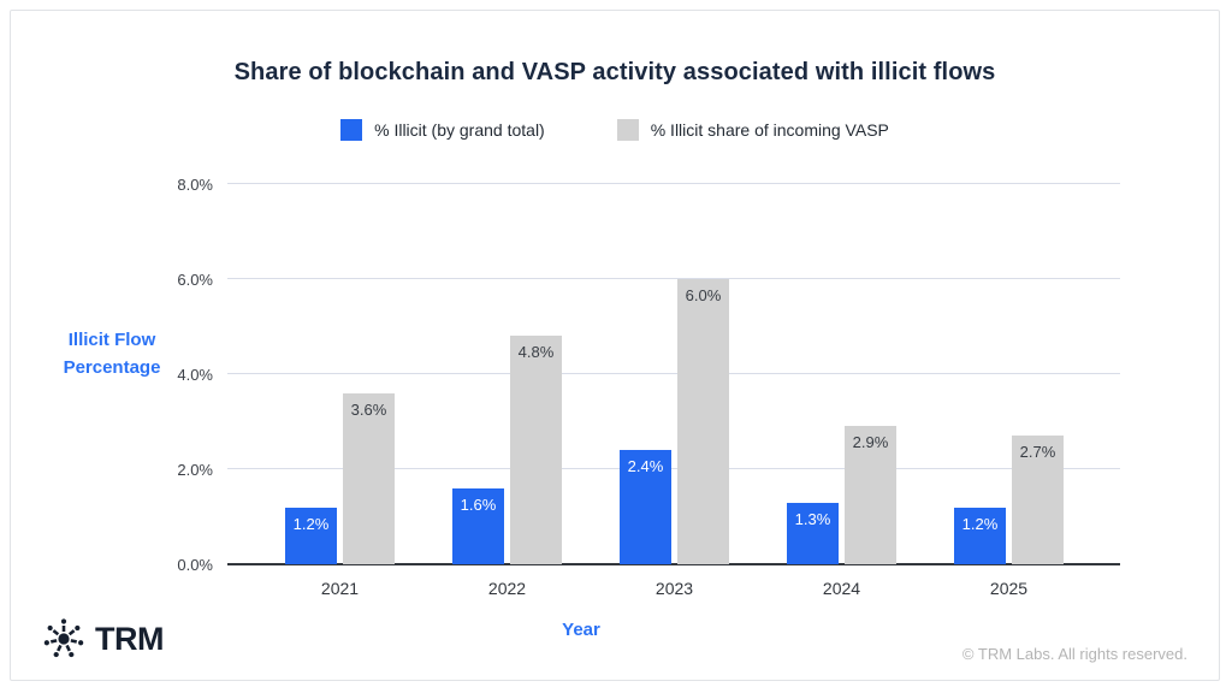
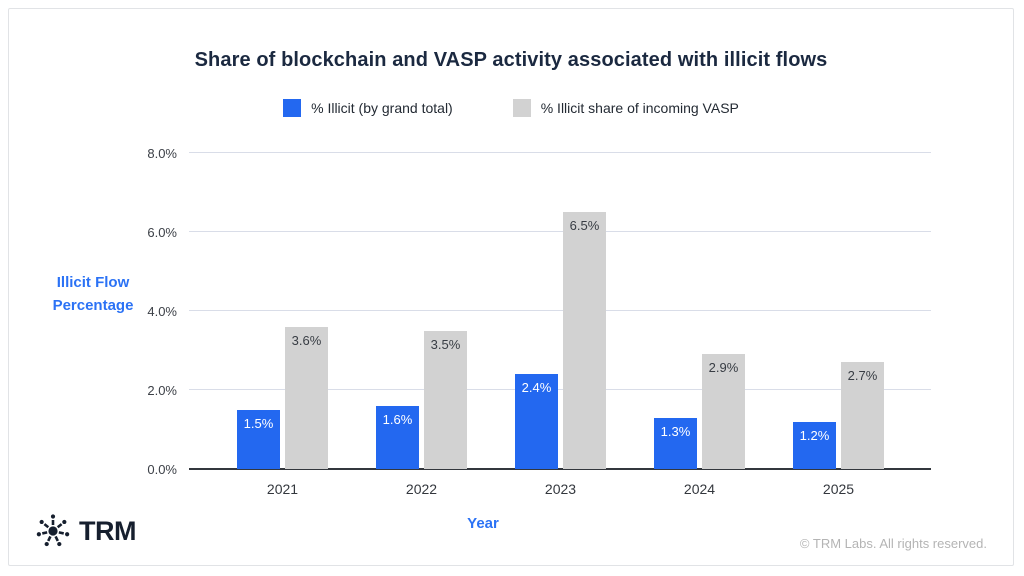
% Illicit (by grand total)/2021: 1.2% -> 1.5%
% Illicit share of incoming VASP/2022: 4.8% -> 3.5%
% Illicit share of incoming VASP/2023: 6.0% -> 6.5%
